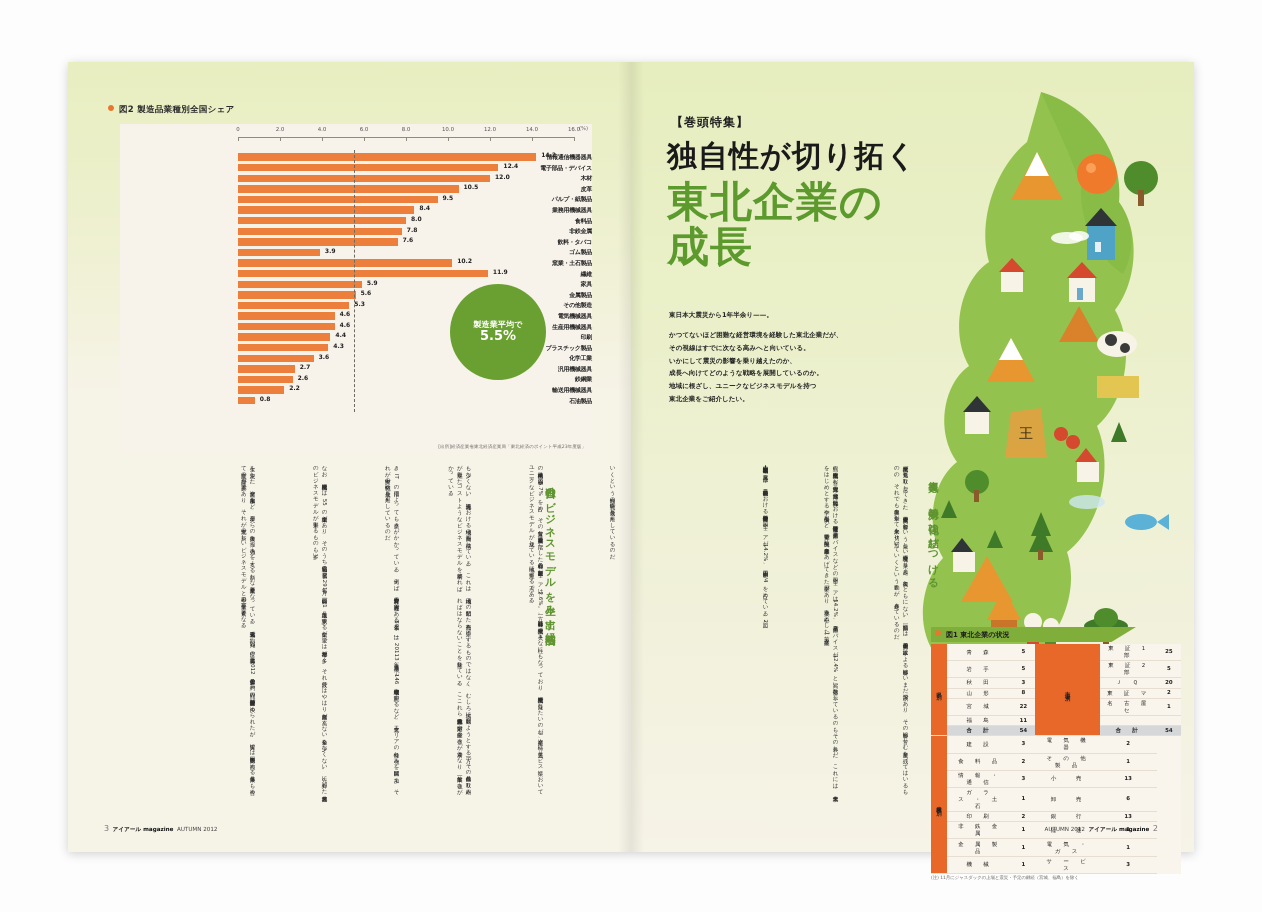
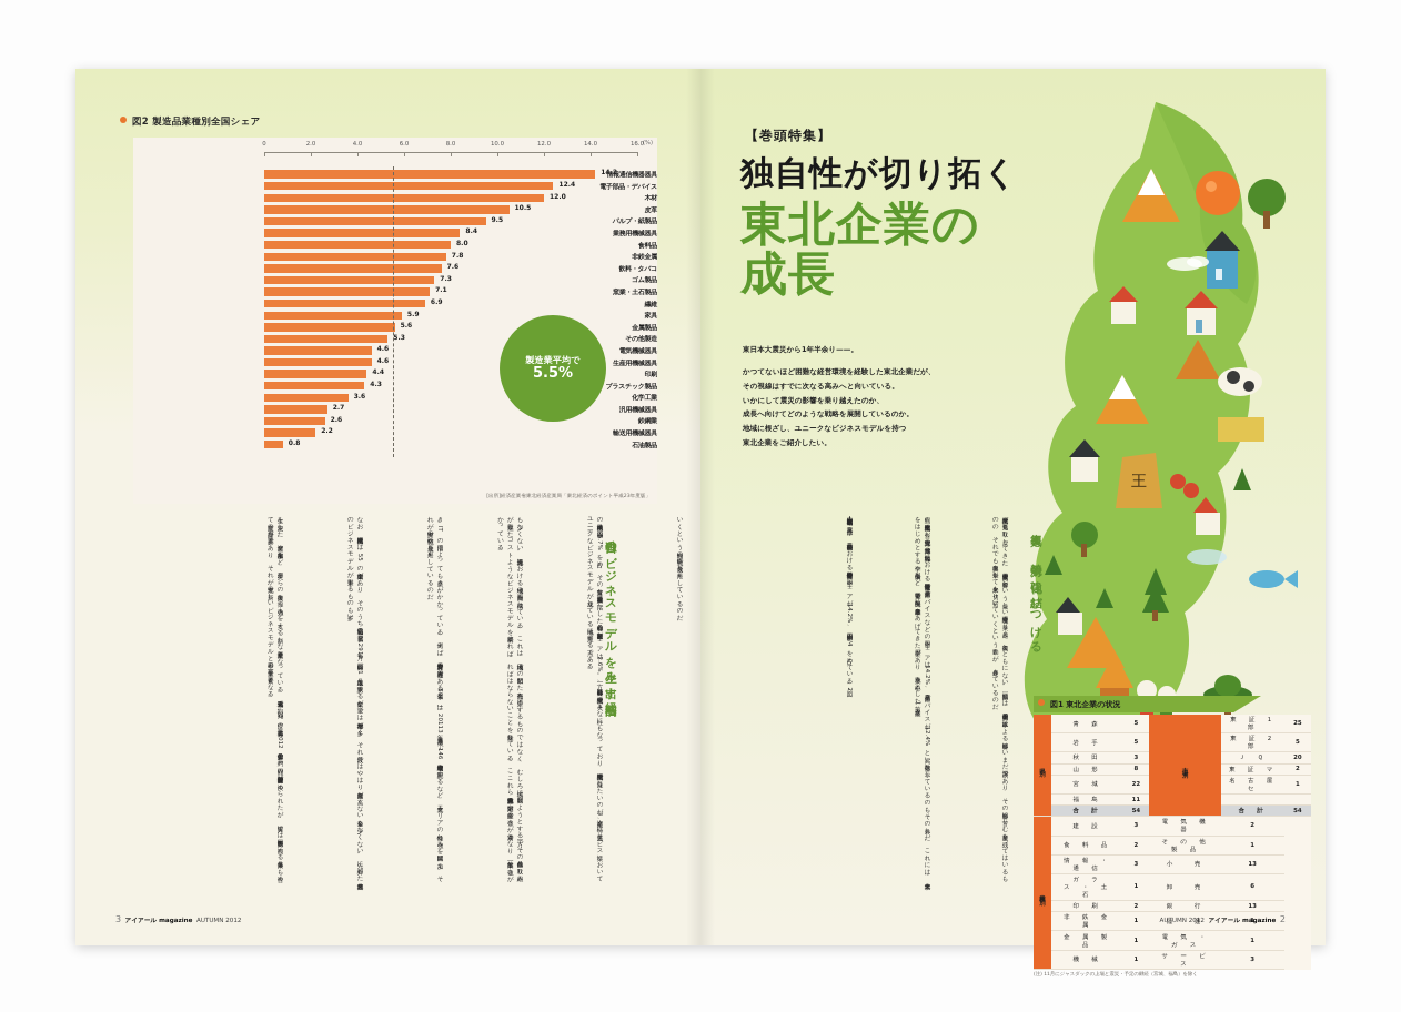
ゴム製品: 3.9 -> 7.3
窯業・土石製品: 10.2 -> 7.1
繊維: 11.9 -> 6.9
